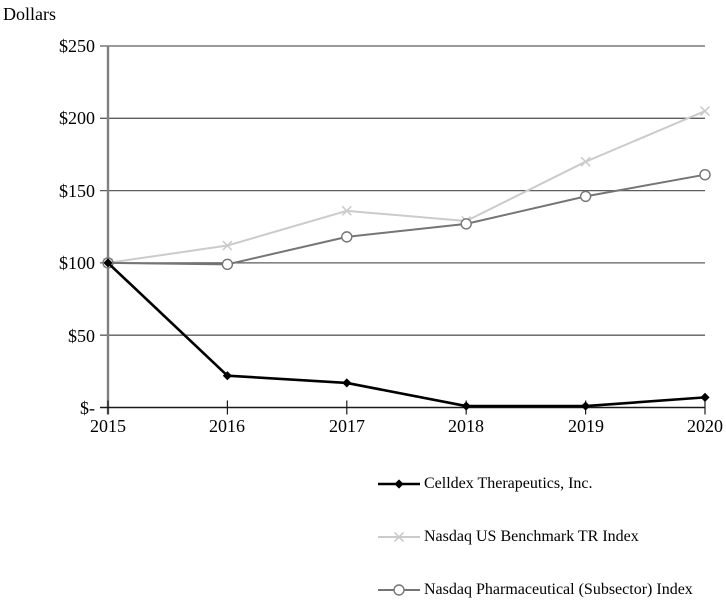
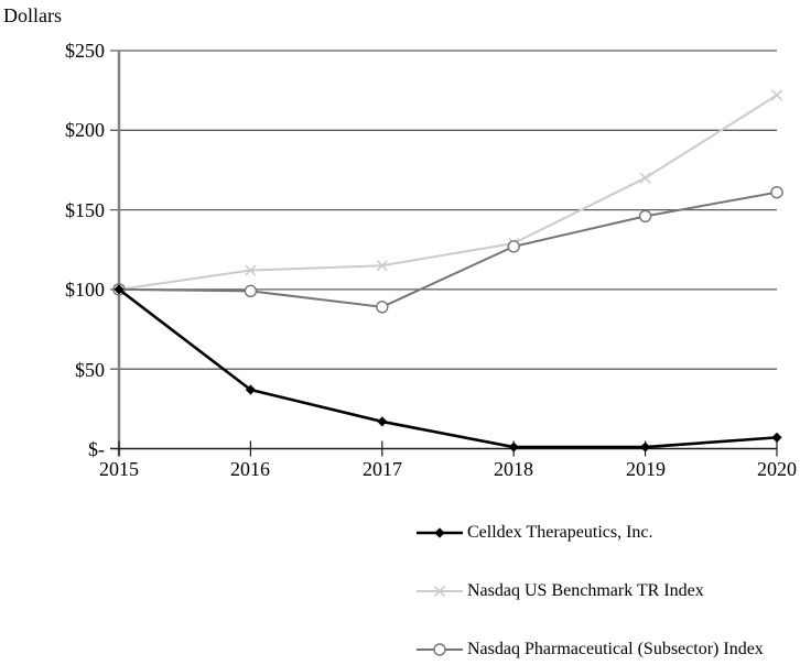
Celldex Therapeutics, Inc./2016: $22 -> $37
Nasdaq US Benchmark TR Index/2017: $136 -> $115
Nasdaq Pharmaceutical (Subsector) Index/2017: $118 -> $89
Nasdaq US Benchmark TR Index/2020: $205 -> $222
